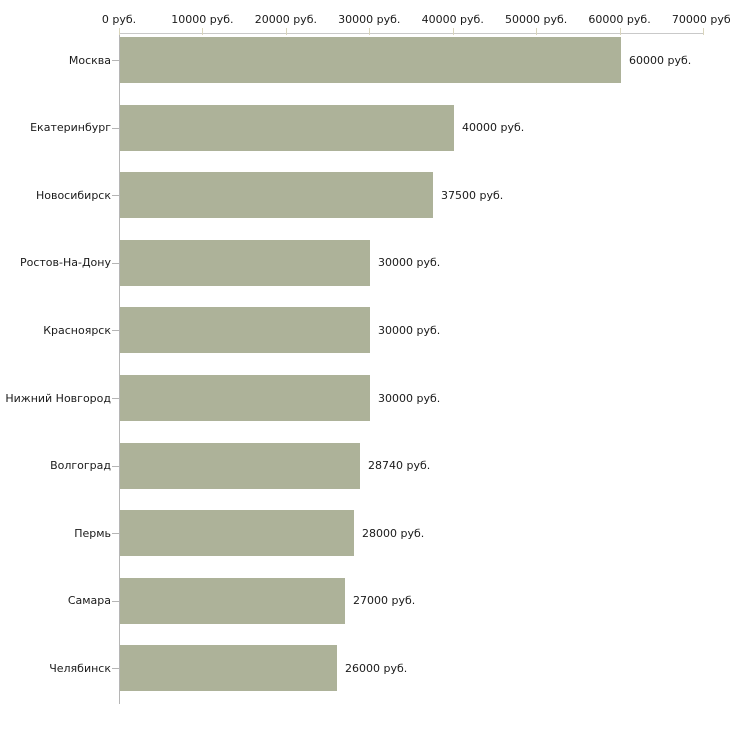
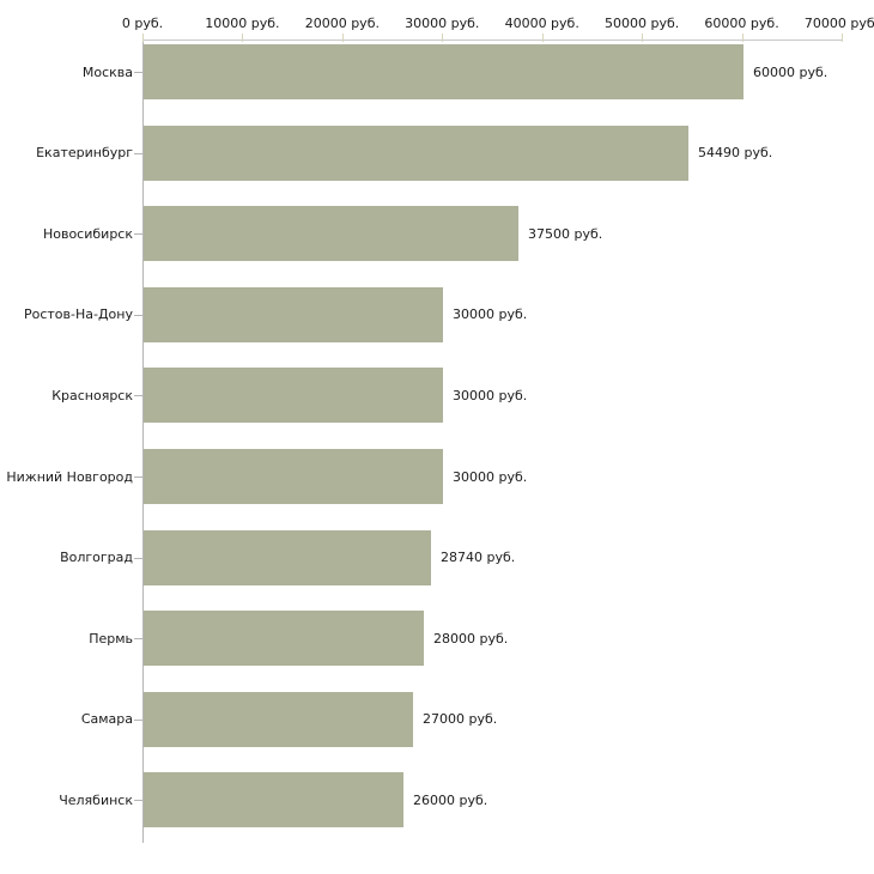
Екатеринбург: 40000 -> 54490
